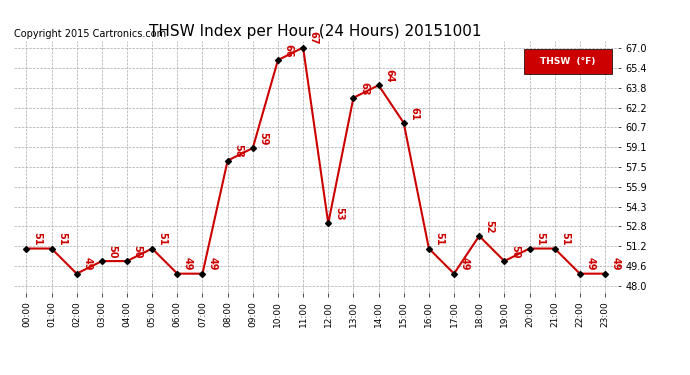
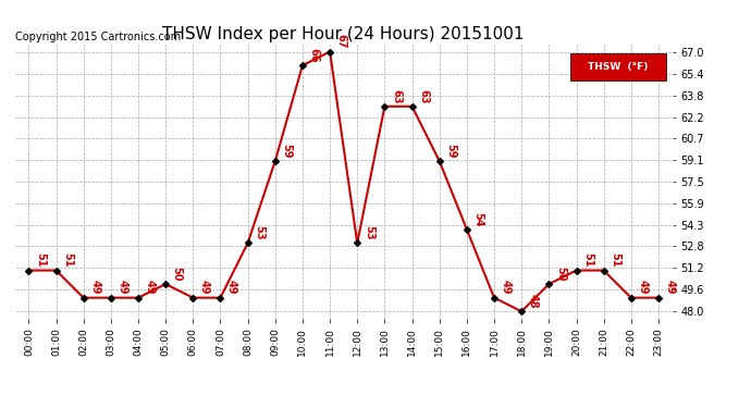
03:00: 50 -> 49
04:00: 50 -> 49
05:00: 51 -> 50
08:00: 58 -> 53
14:00: 64 -> 63
15:00: 61 -> 59
16:00: 51 -> 54
18:00: 52 -> 48
